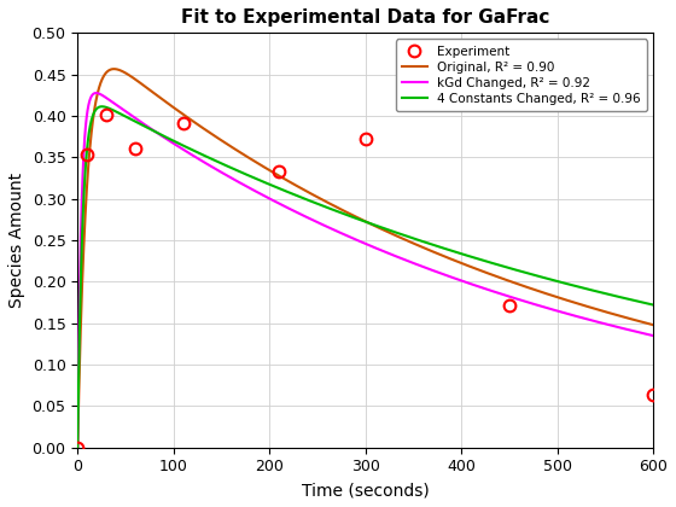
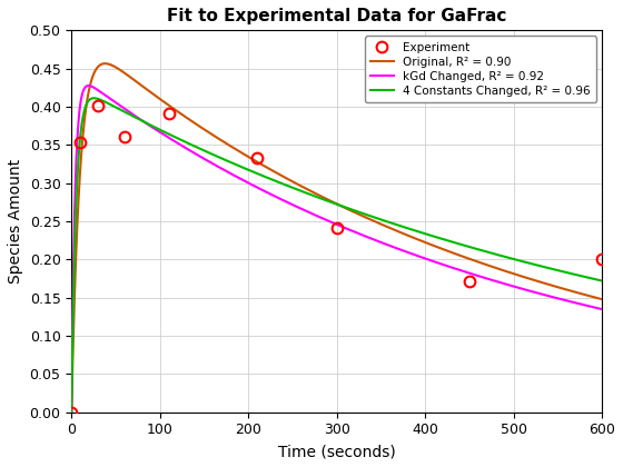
Experiment/300: 0.372 -> 0.242
Experiment/600: 0.064 -> 0.201
